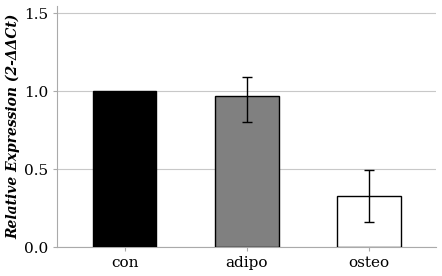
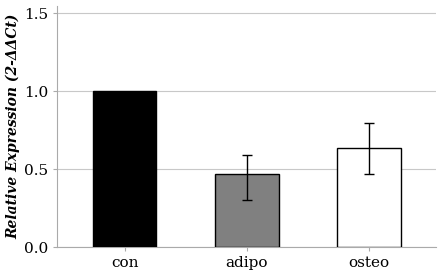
adipo: 0.97 -> 0.47
osteo: 0.33 -> 0.64
